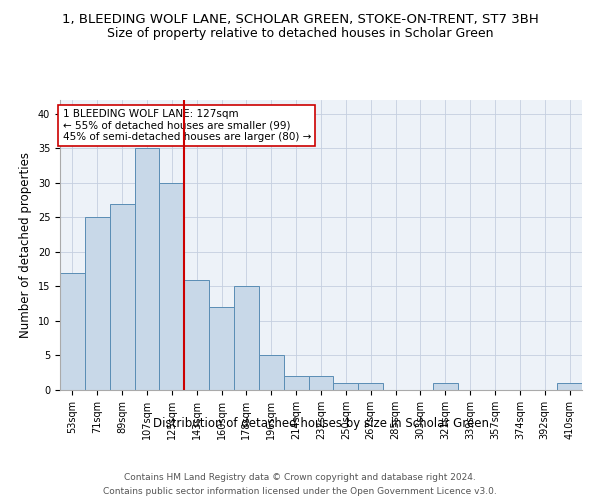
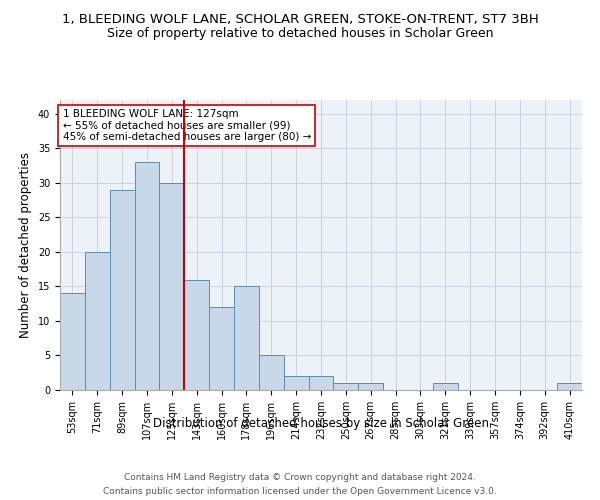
53sqm: 17 -> 14
71sqm: 25 -> 20
89sqm: 27 -> 29
107sqm: 35 -> 33
